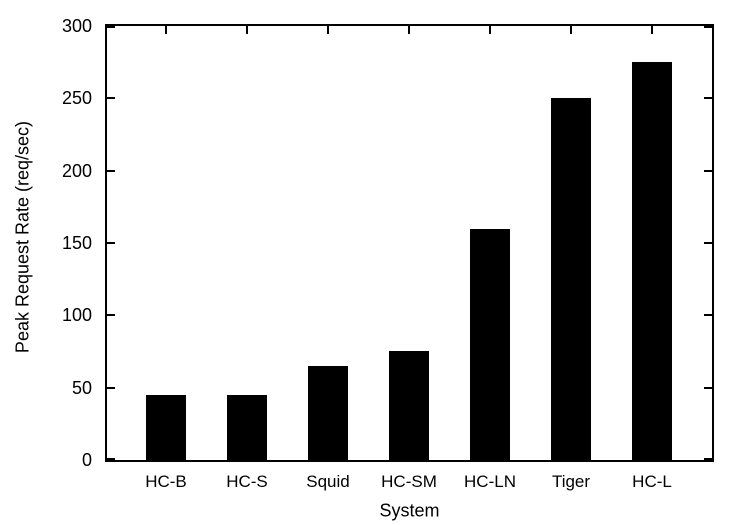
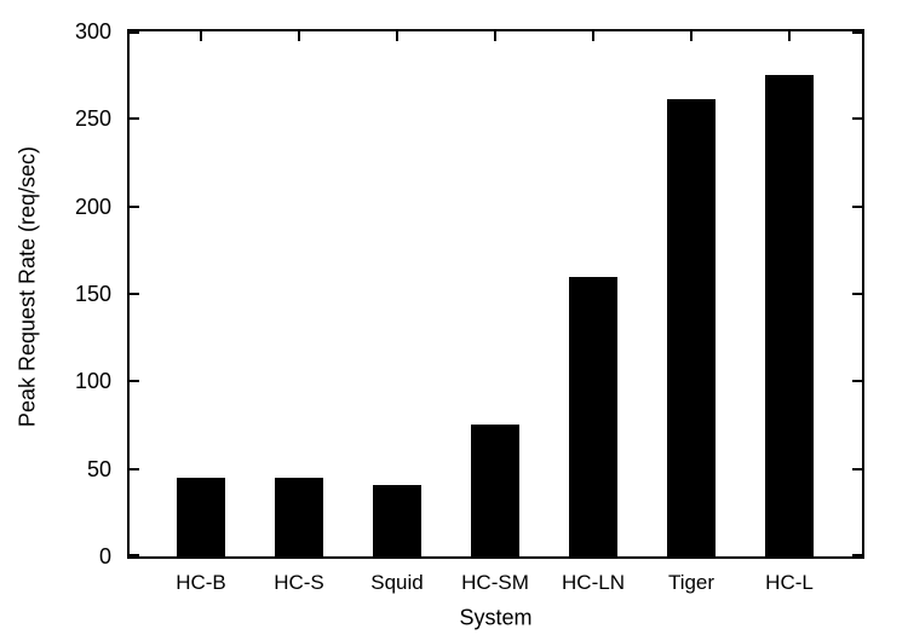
Squid: 65 -> 41
Tiger: 250 -> 261
